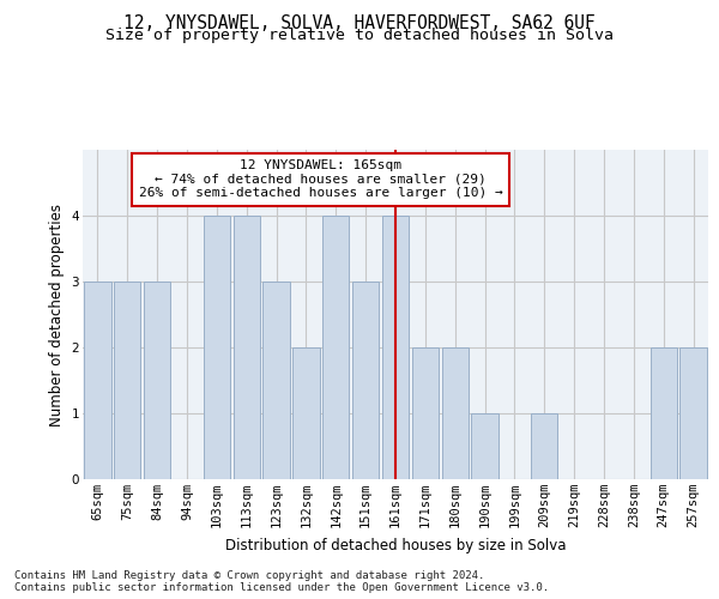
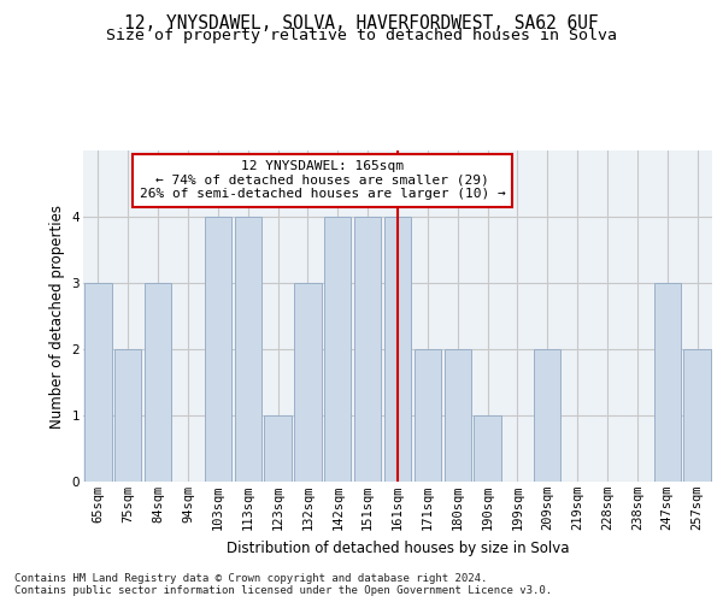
75sqm: 3 -> 2
123sqm: 3 -> 1
132sqm: 2 -> 3
151sqm: 3 -> 4
209sqm: 1 -> 2
247sqm: 2 -> 3
